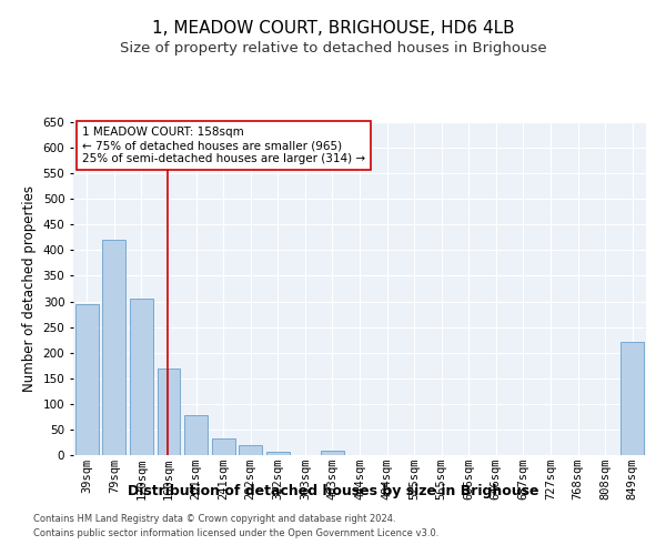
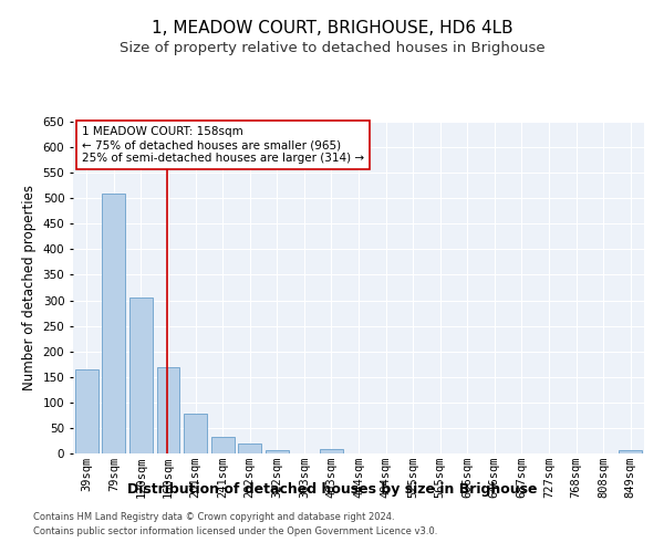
39sqm: 295 -> 165
79sqm: 420 -> 510
849sqm: 220 -> 7
